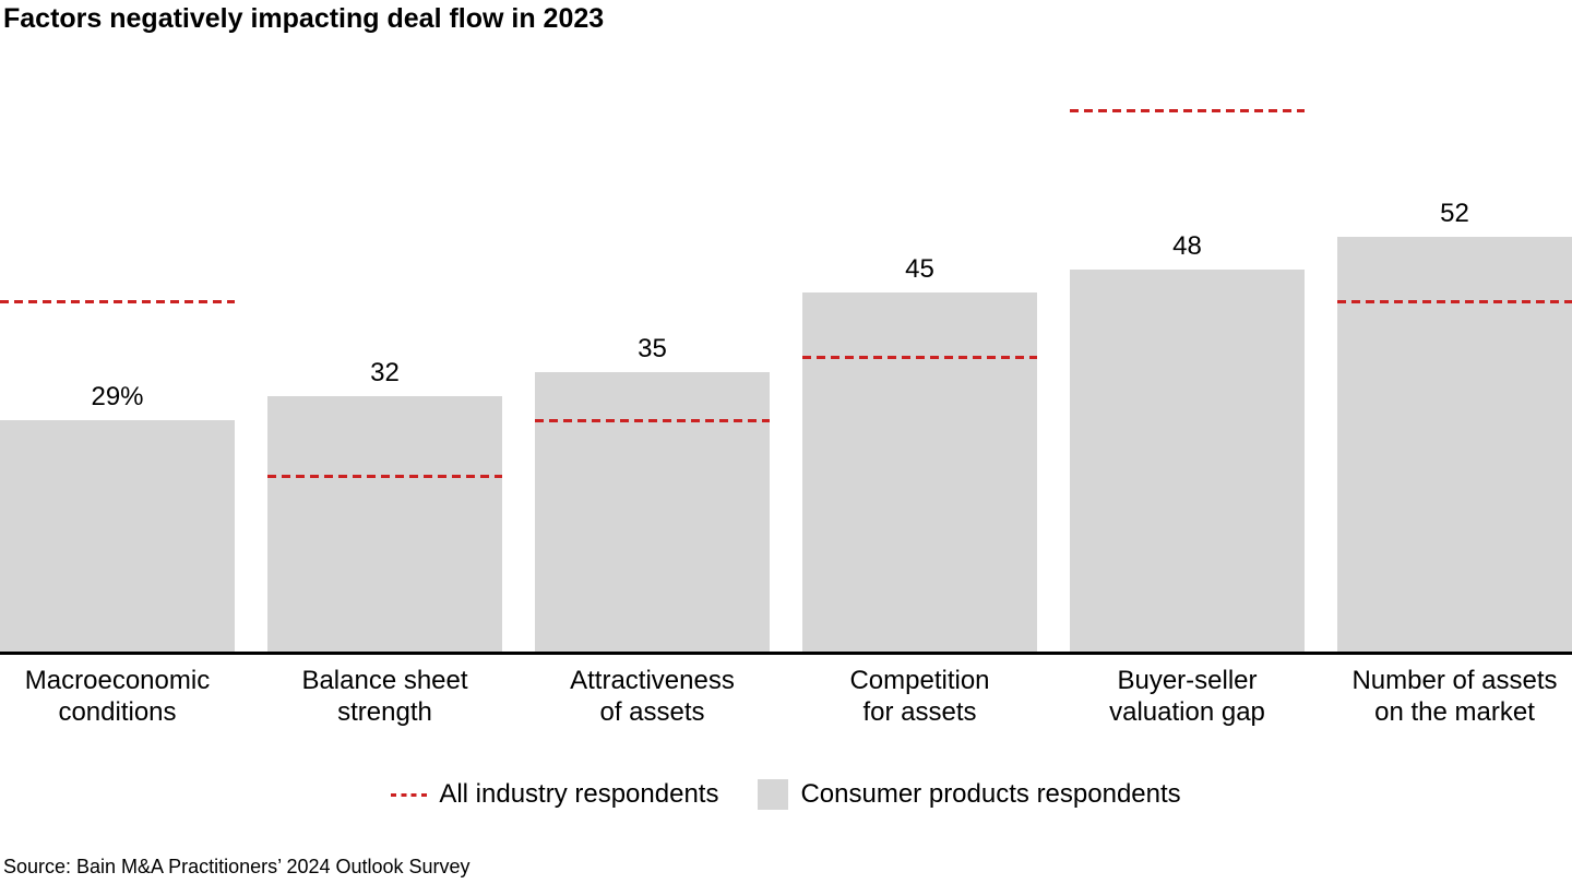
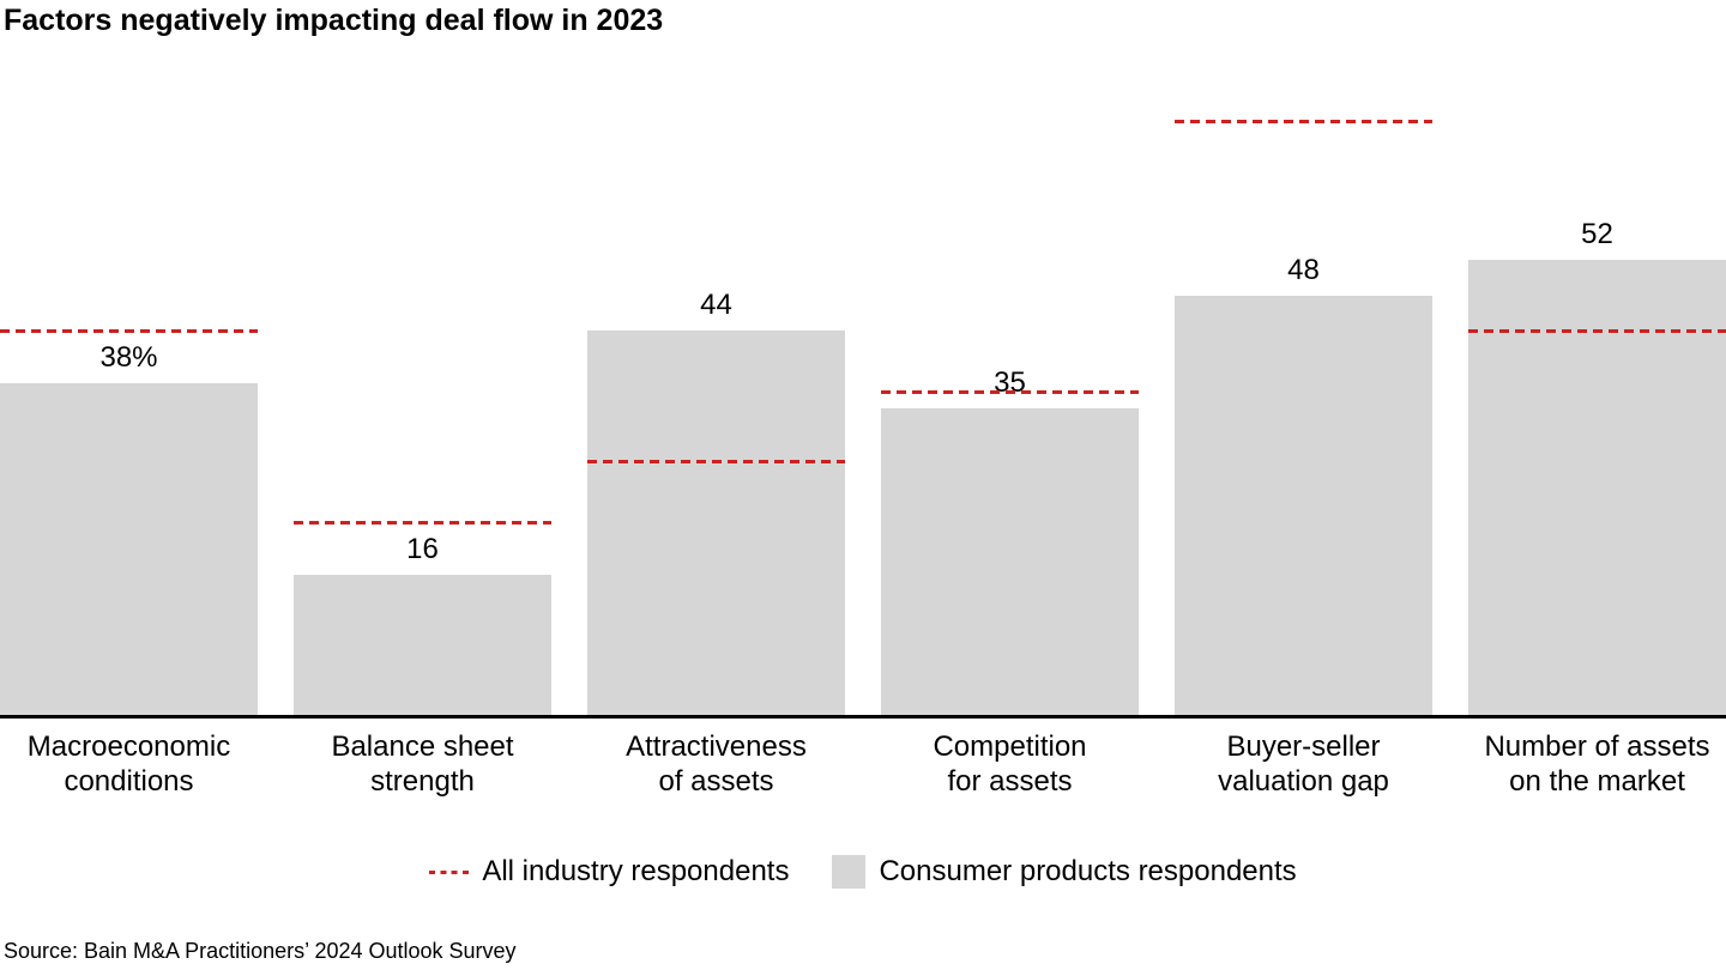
Consumer products respondents/Macroeconomic conditions: 29% -> 38%
Consumer products respondents/Balance sheet strength: 32 -> 16
Consumer products respondents/Attractiveness of assets: 35 -> 44
Consumer products respondents/Competition for assets: 45 -> 35
